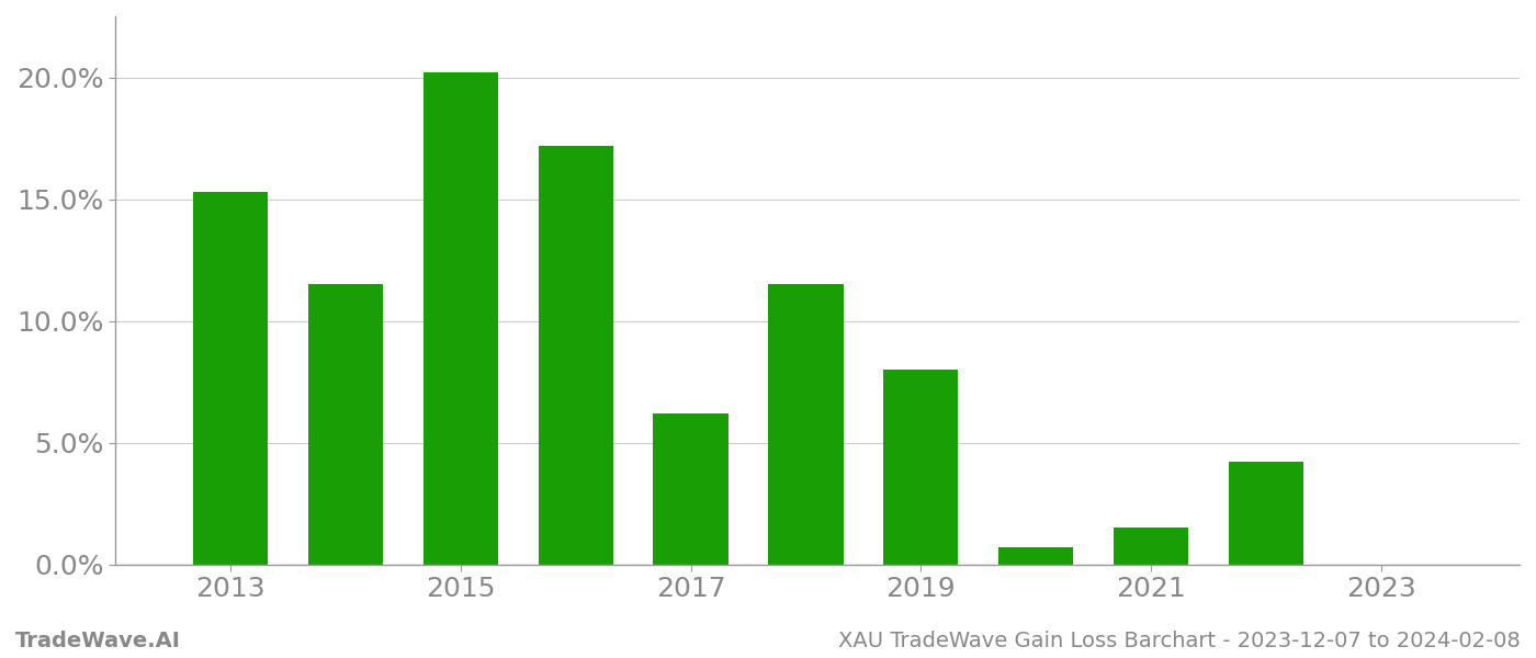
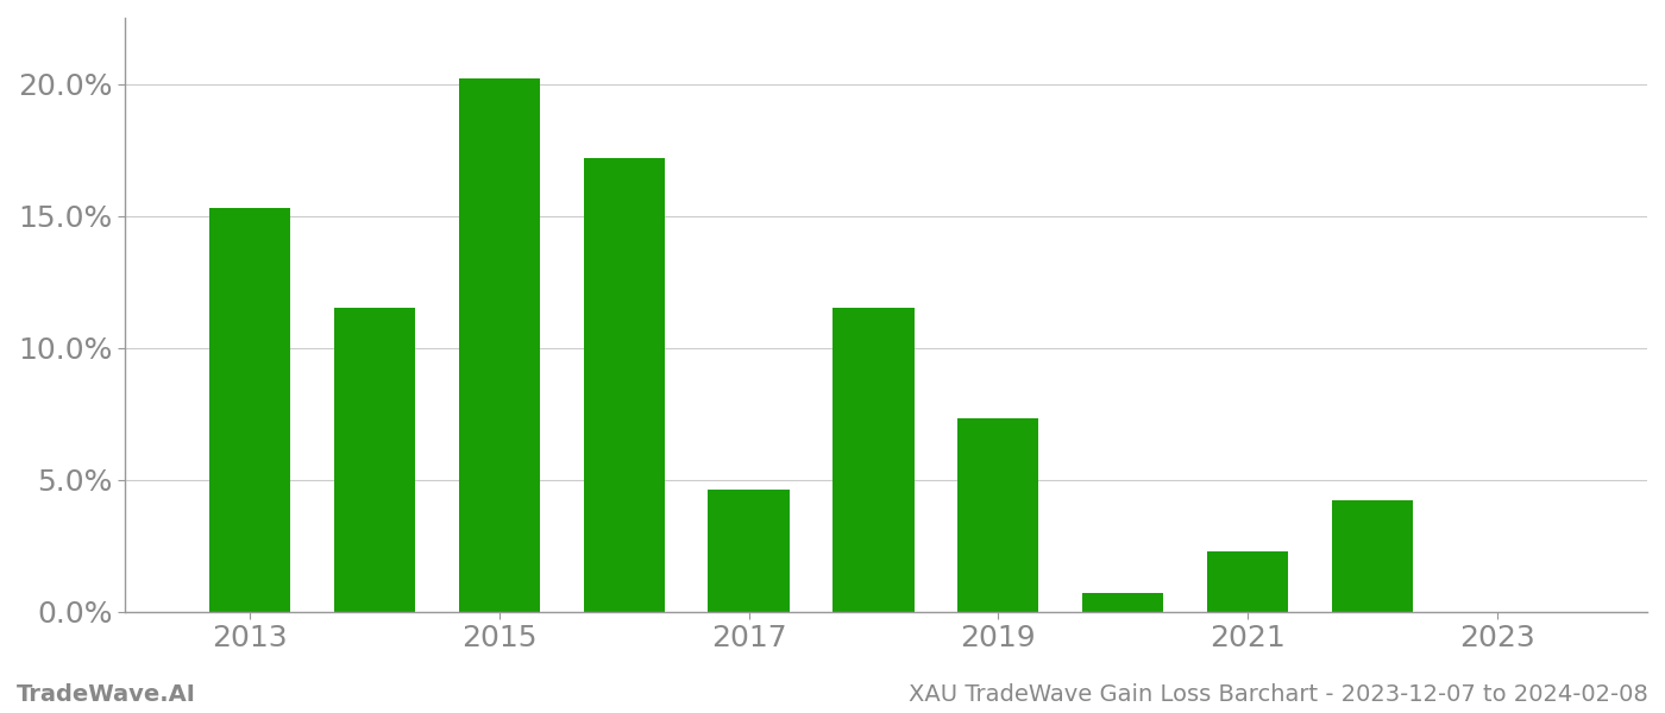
2017: 6.2% -> 4.6%
2019: 8.0% -> 7.3%
2021: 1.5% -> 2.3%
